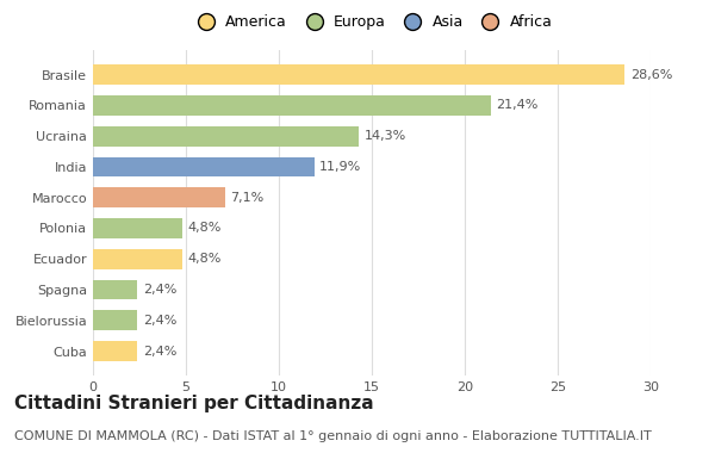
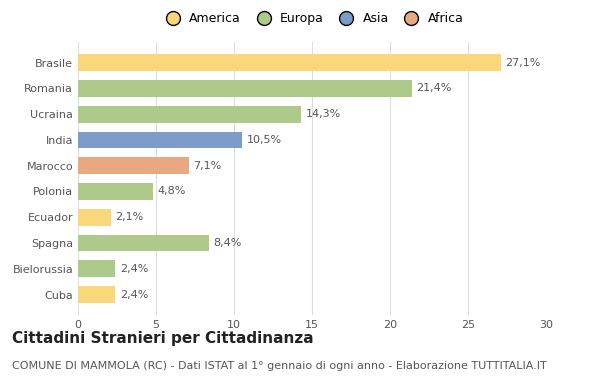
Brasile: 28,6% -> 27,1%
India: 11,9% -> 10,5%
Ecuador: 4,8% -> 2,1%
Spagna: 2,4% -> 8,4%
